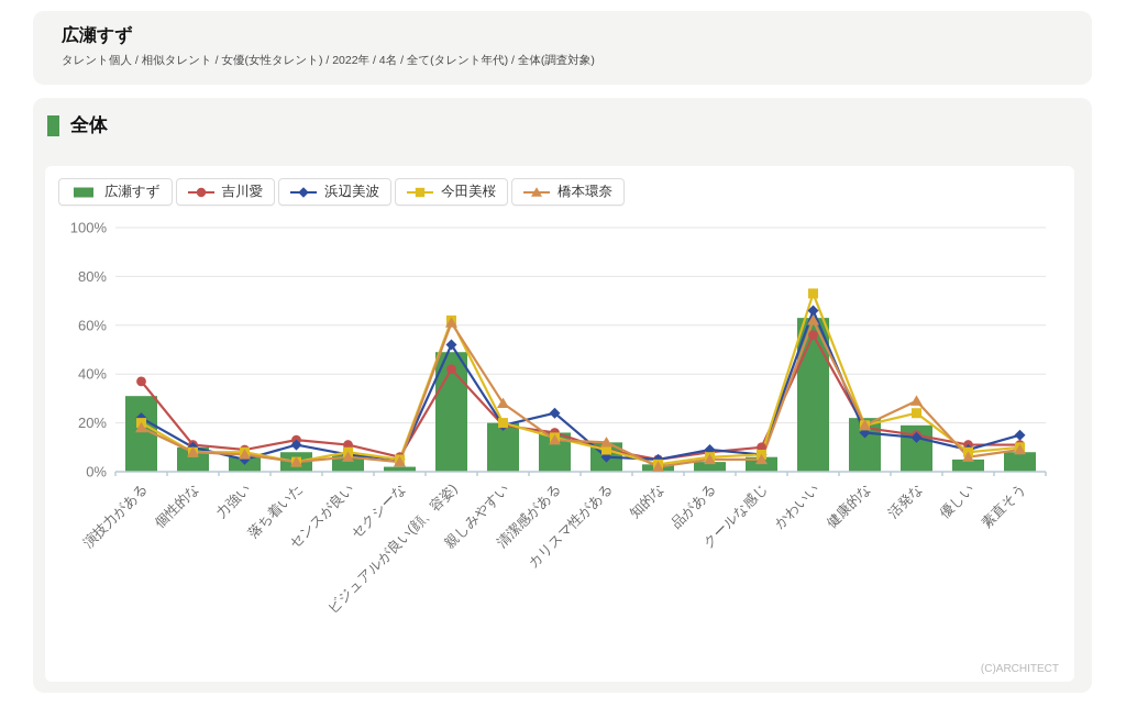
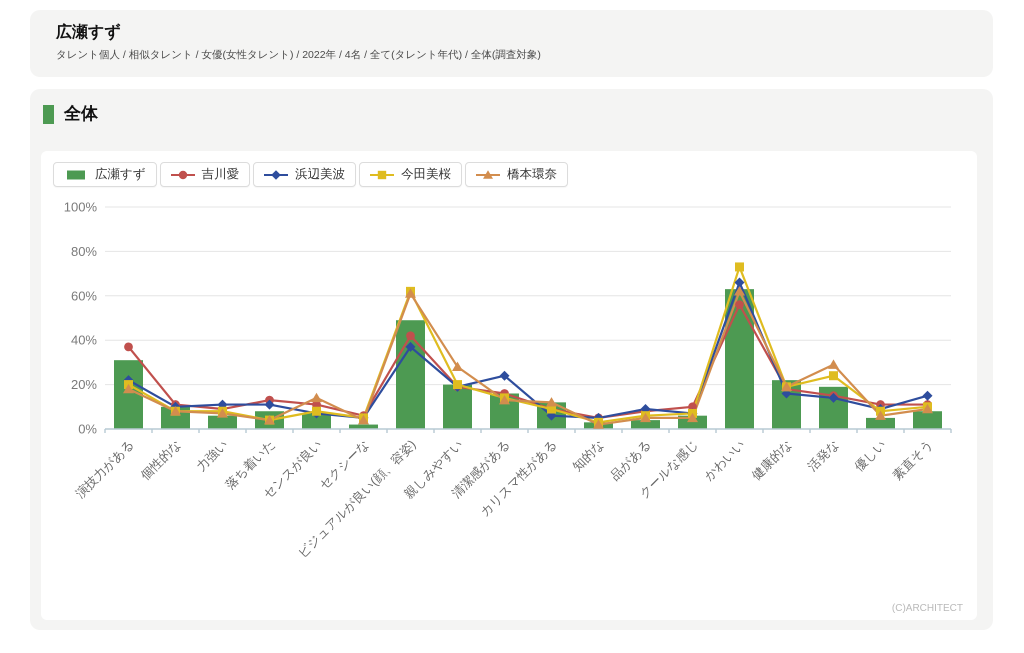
浜辺美波/力強い: 5% -> 11%
橋本環奈/センスが良い: 6% -> 14%
浜辺美波/ビジュアルが良い(顔、容姿): 52% -> 37%
